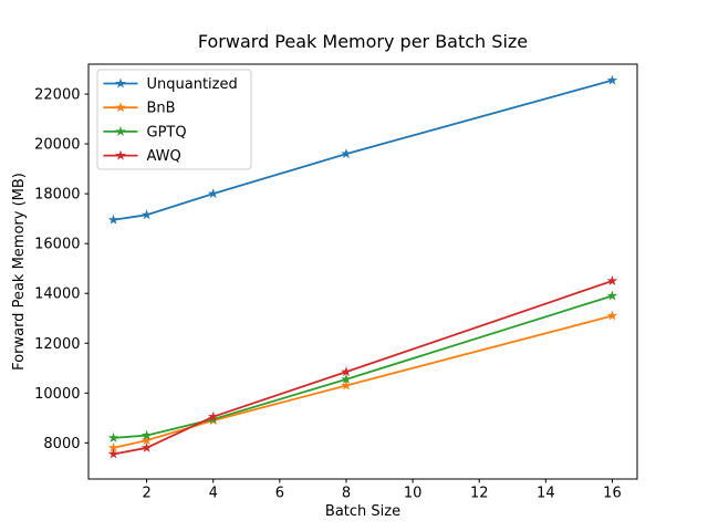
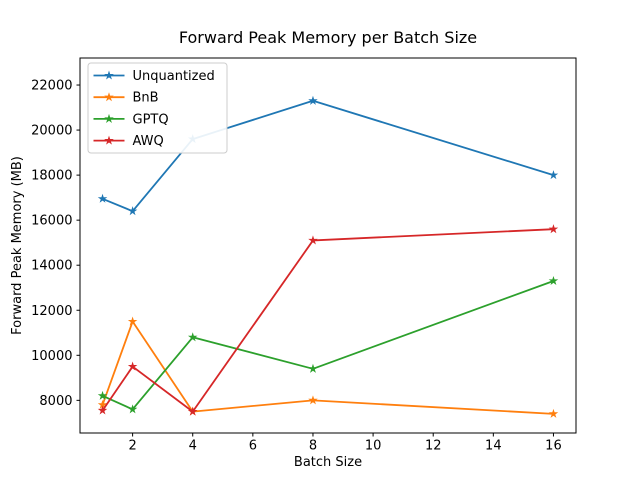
Unquantized/2: 17200 -> 16400
BnB/2: 8100 -> 11500
GPTQ/2: 8300 -> 7600
AWQ/2: 7800 -> 9500
Unquantized/4: 18000 -> 19600
BnB/4: 8900 -> 7500
GPTQ/4: 9000 -> 10800
AWQ/4: 9000 -> 7500
Unquantized/8: 19600 -> 21300
BnB/8: 10300 -> 8000
GPTQ/8: 10600 -> 9400
AWQ/8: 10800 -> 15100
Unquantized/16: 22600 -> 18000
BnB/16: 13100 -> 7400
GPTQ/16: 13900 -> 13300
AWQ/16: 14500 -> 15600
